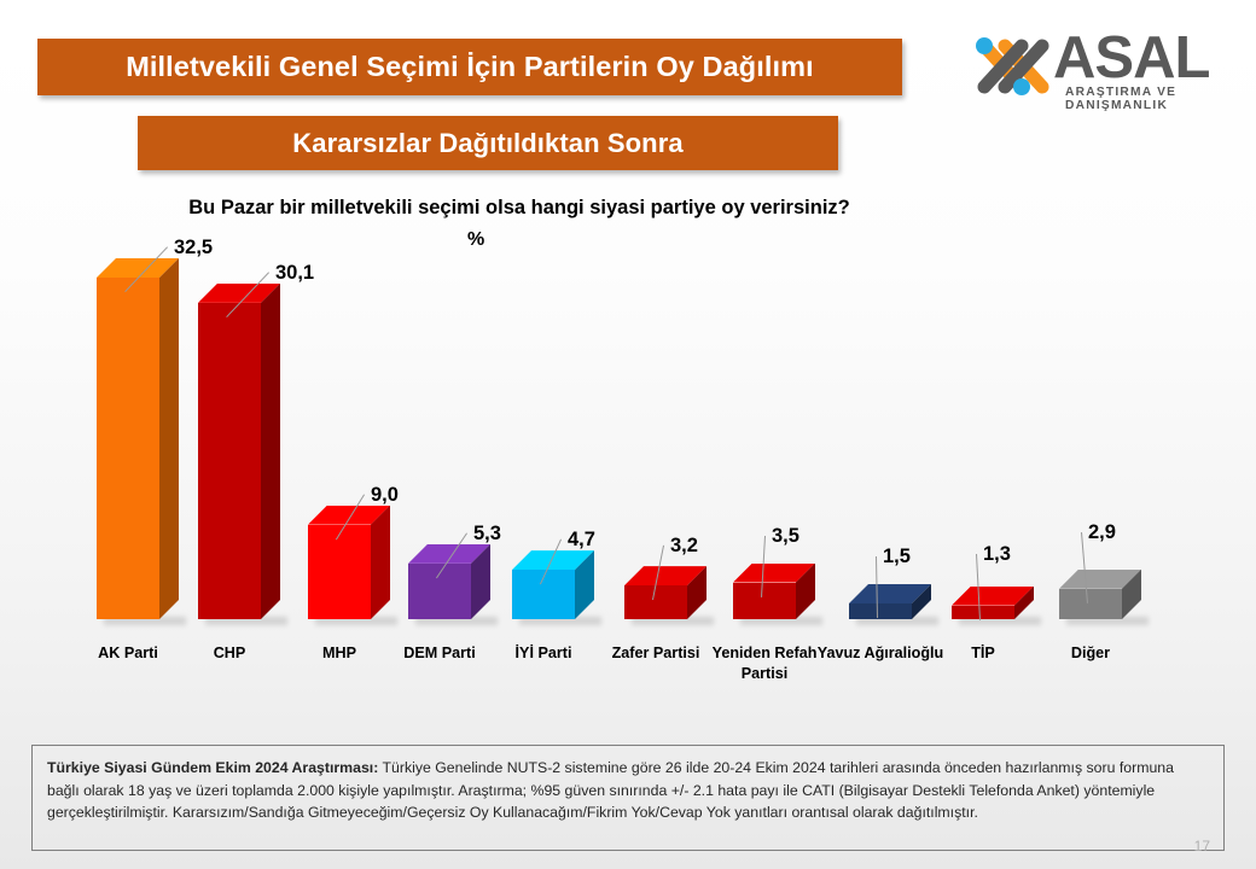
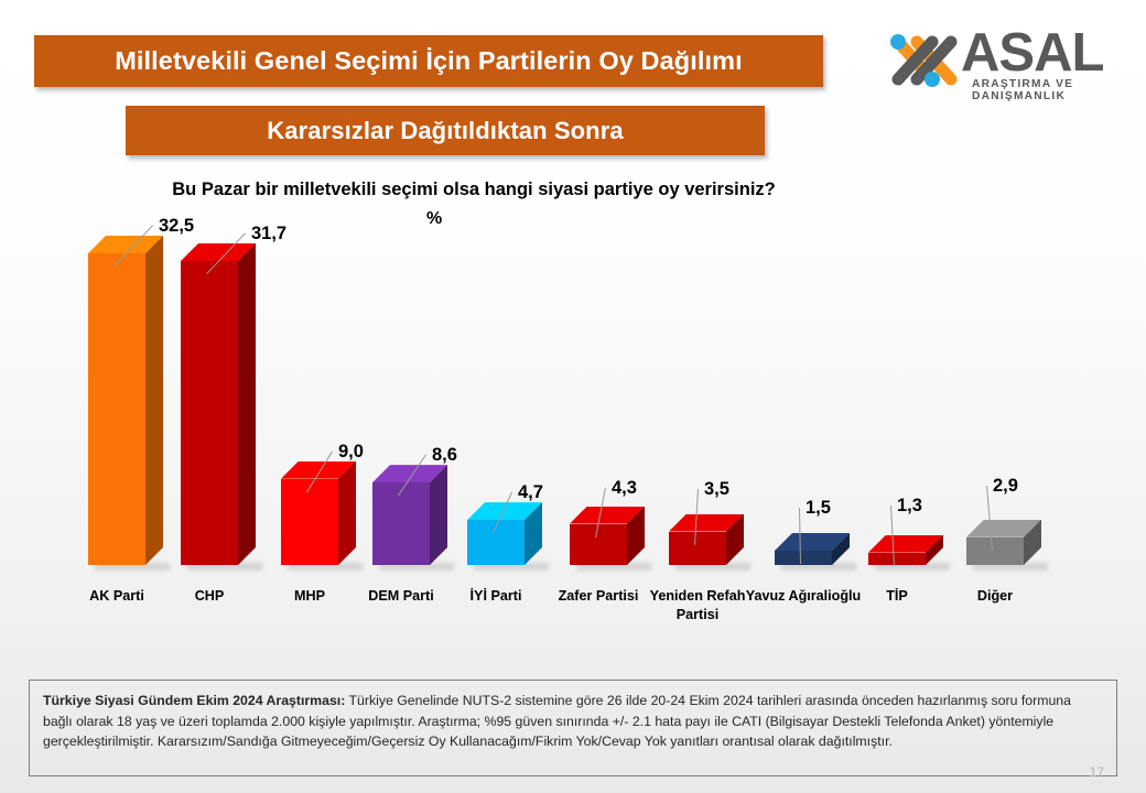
CHP: 30,1 -> 31,7
DEM Parti: 5,3 -> 8,6
Zafer Partisi: 3,2 -> 4,3
